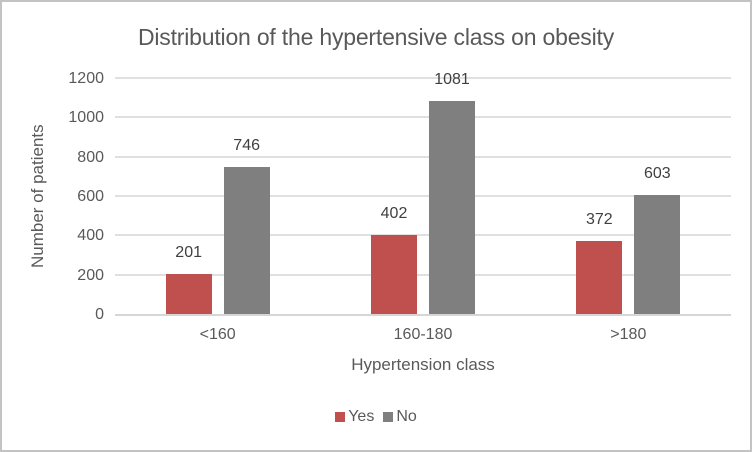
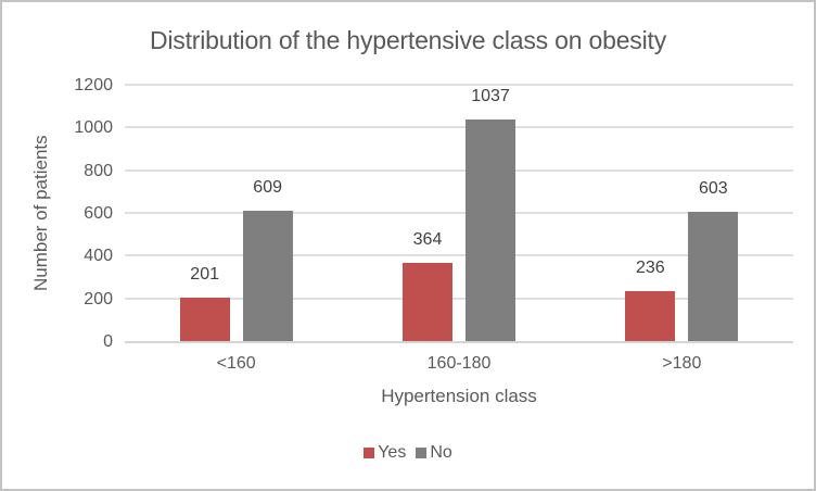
No/<160: 746 -> 609
Yes/160-180: 402 -> 364
No/160-180: 1081 -> 1037
Yes/>180: 372 -> 236
